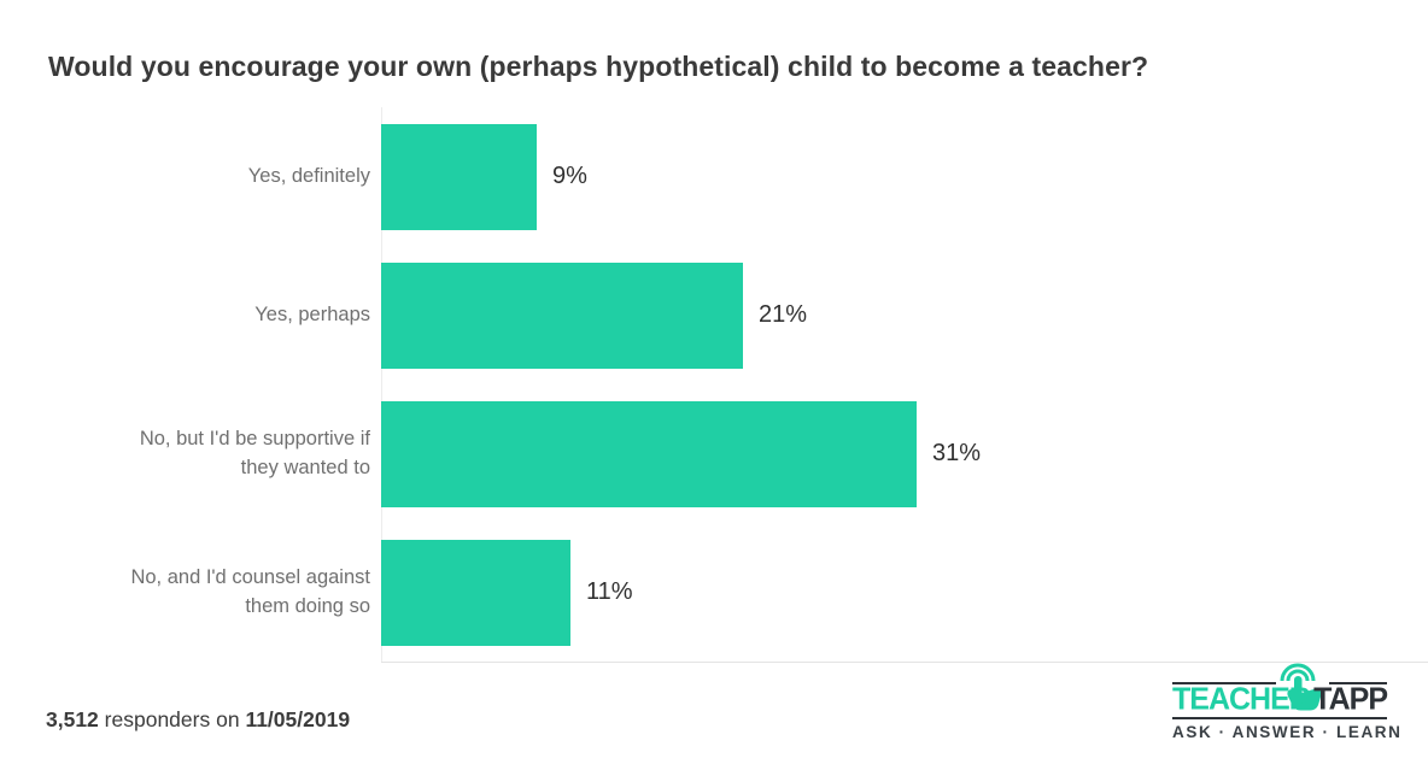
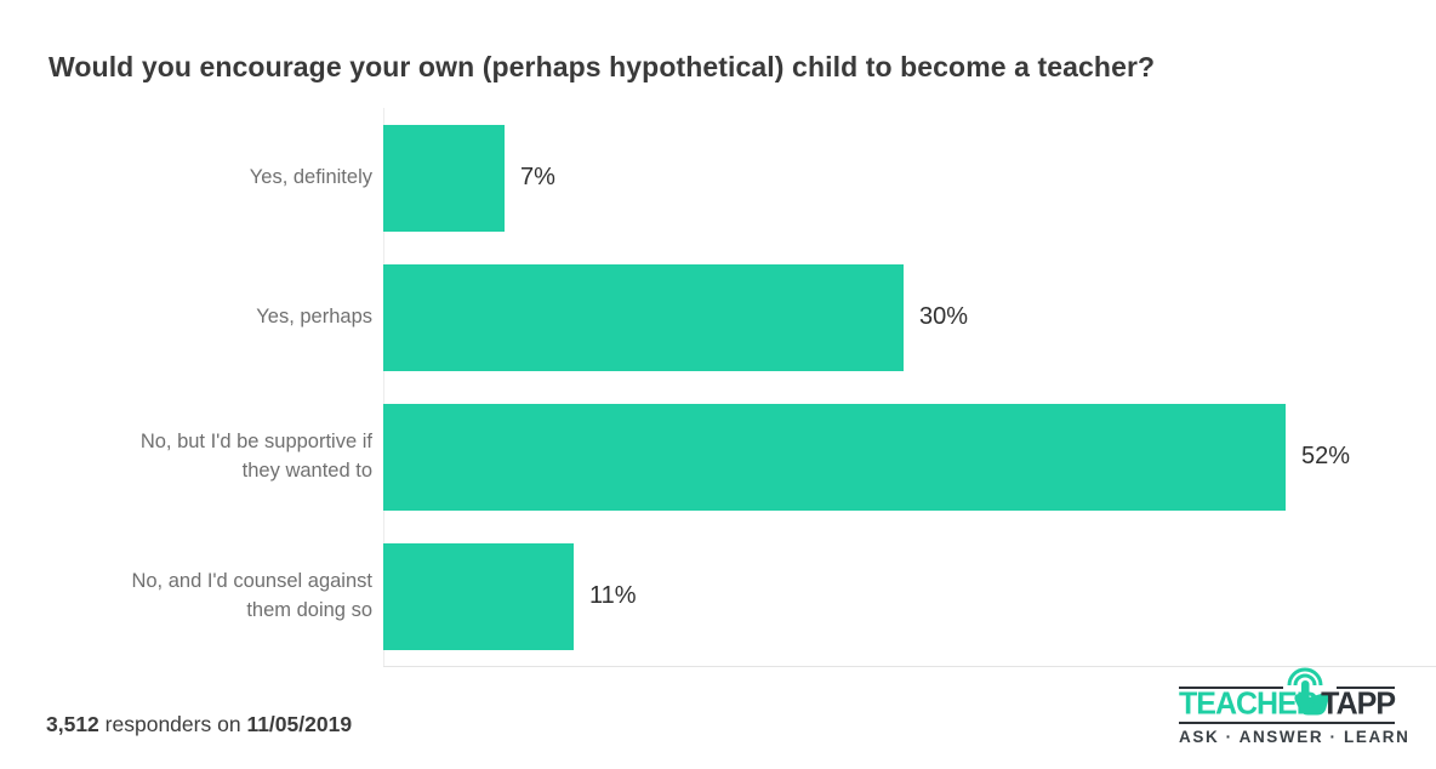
Yes, definitely: 9% -> 7%
Yes, perhaps: 21% -> 30%
No, but I'd be supportive if they wanted to: 31% -> 52%
